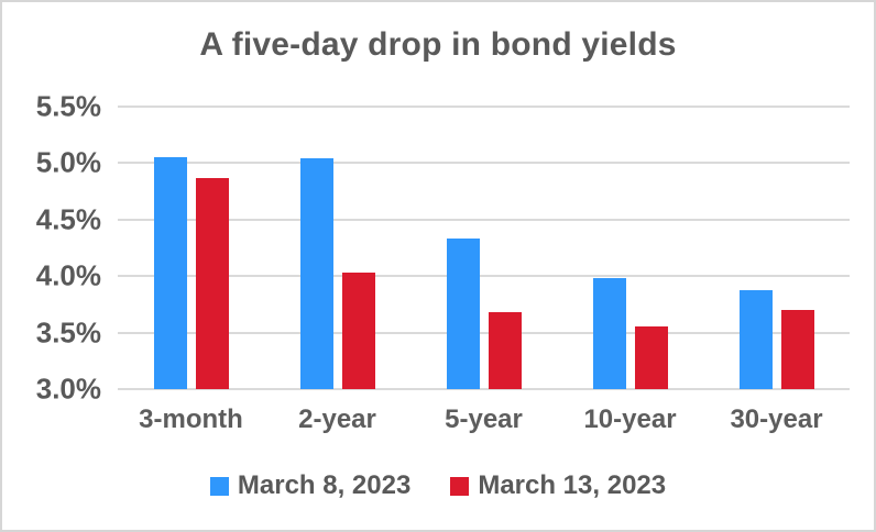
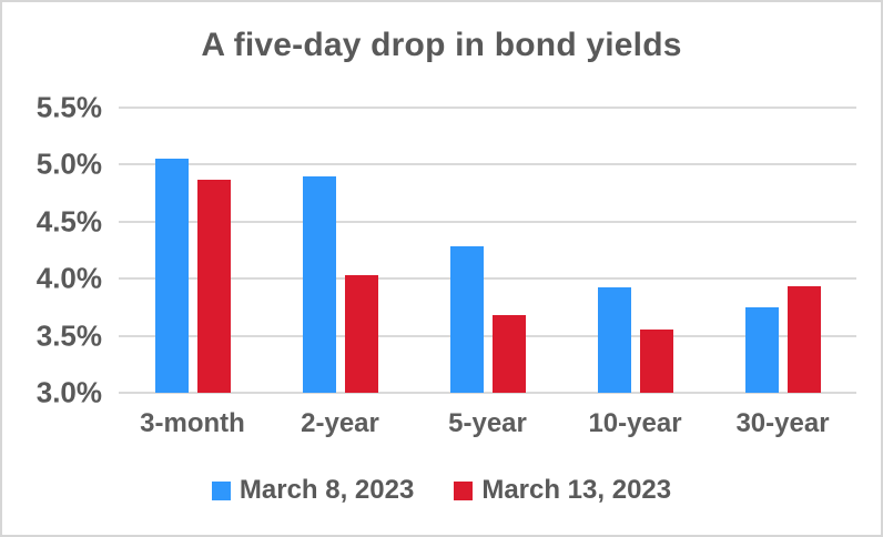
March 8, 2023/2-year: 5.04% -> 4.90%
March 8, 2023/5-year: 4.33% -> 4.28%
March 8, 2023/10-year: 3.98% -> 3.92%
March 8, 2023/30-year: 3.88% -> 3.75%
March 13, 2023/30-year: 3.70% -> 3.93%
